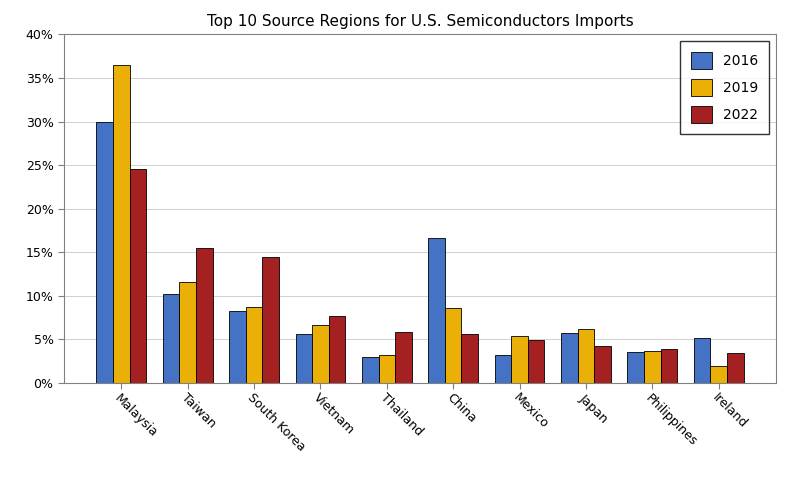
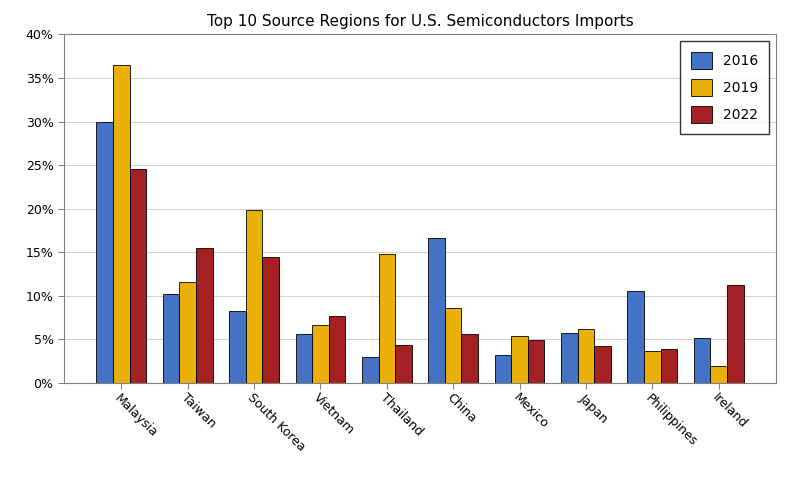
2019/South Korea: 8.7% -> 19.8%
2019/Thailand: 3.2% -> 14.8%
2022/Thailand: 5.8% -> 4.4%
2016/Philippines: 3.5% -> 10.6%
2022/Ireland: 3.4% -> 11.2%
